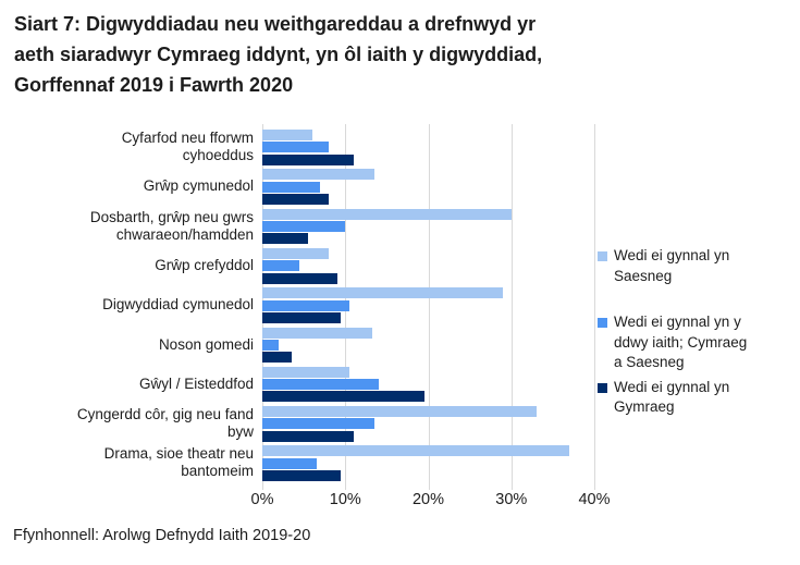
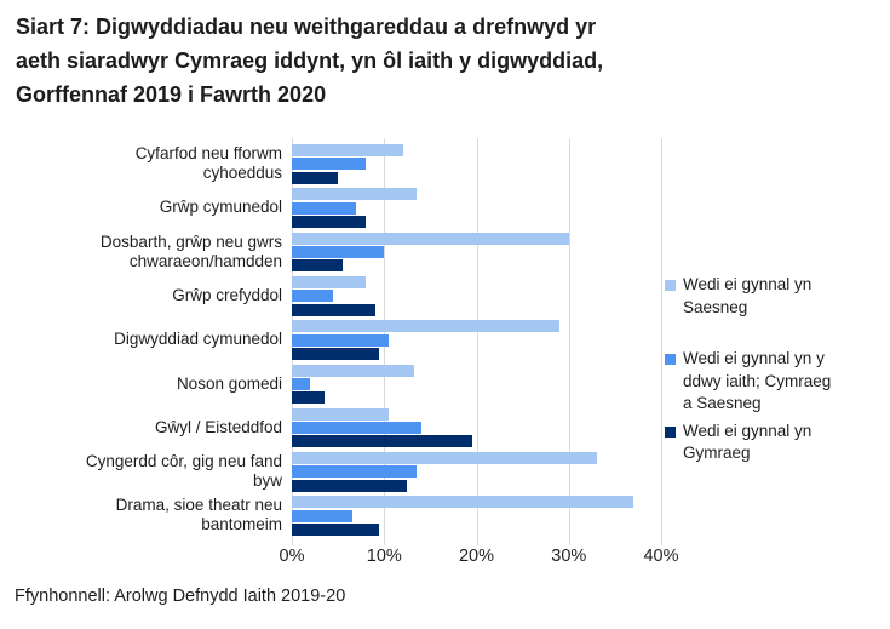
Wedi ei gynnal yn Saesneg/Cyfarfod neu fforwm cyhoeddus: 6% -> 12%
Wedi ei gynnal yn Gymraeg/Cyfarfod neu fforwm cyhoeddus: 11% -> 5%
Wedi ei gynnal yn Gymraeg/Cyngerdd côr, gig neu fand byw: 11% -> 12%
